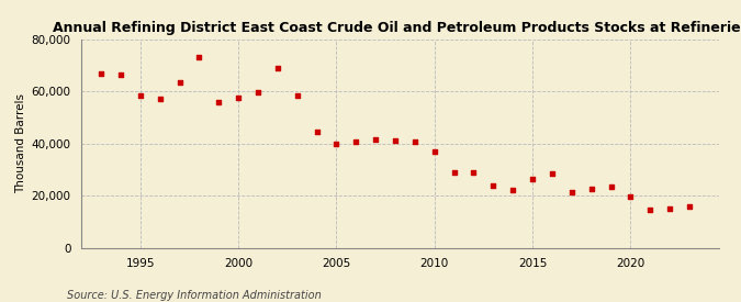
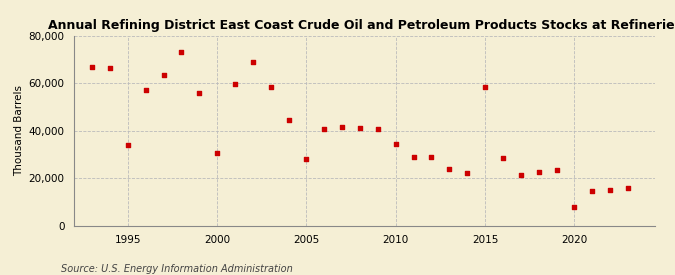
1995: 58,500 -> 34,000
2000: 57,500 -> 30,500
2005: 40,000 -> 28,000
2010: 37,000 -> 34,500
2015: 26,500 -> 58,500
2020: 19,500 -> 8,000
